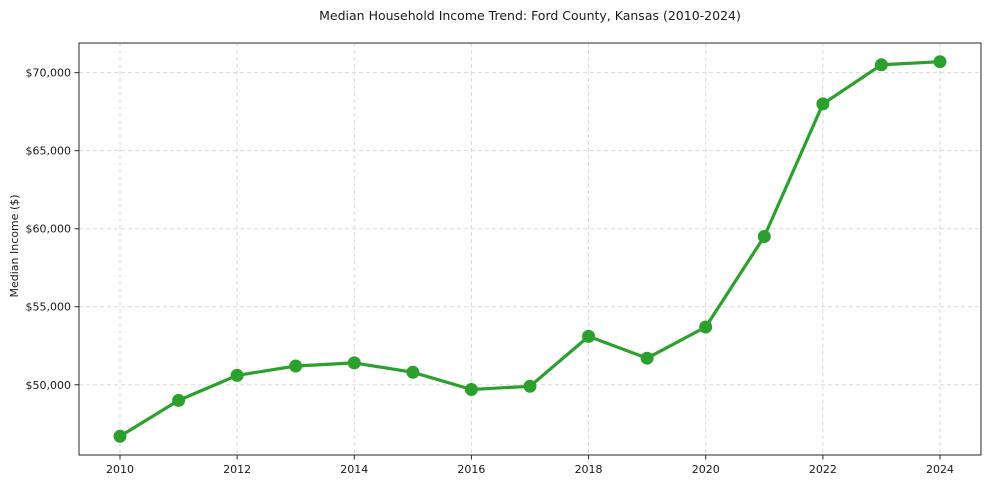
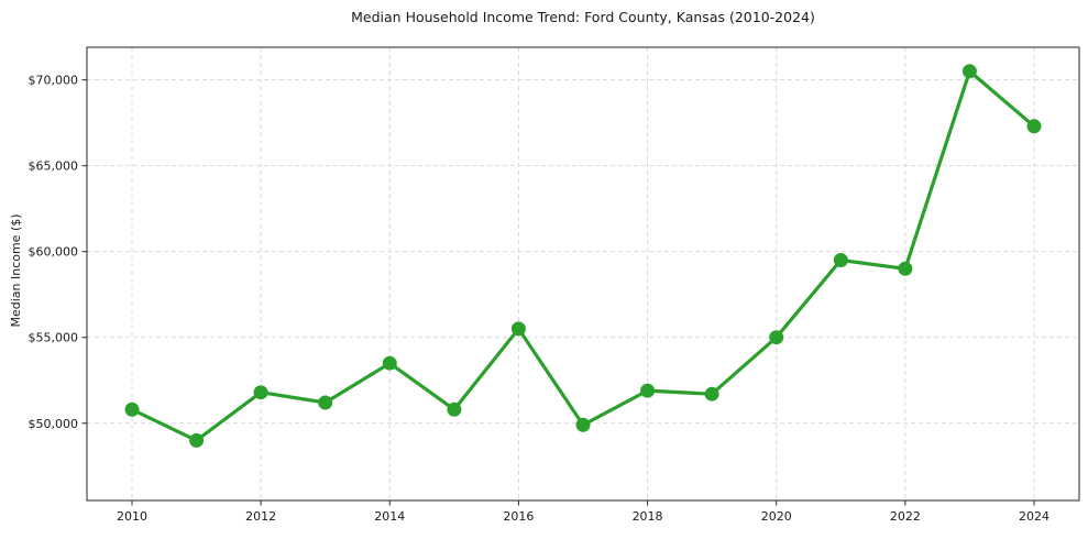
2010: $46700 -> $50800
2012: $50600 -> $51800
2014: $51400 -> $53500
2016: $49700 -> $55500
2018: $53100 -> $51900
2020: $53700 -> $55000
2022: $68000 -> $59000
2024: $70700 -> $67300
